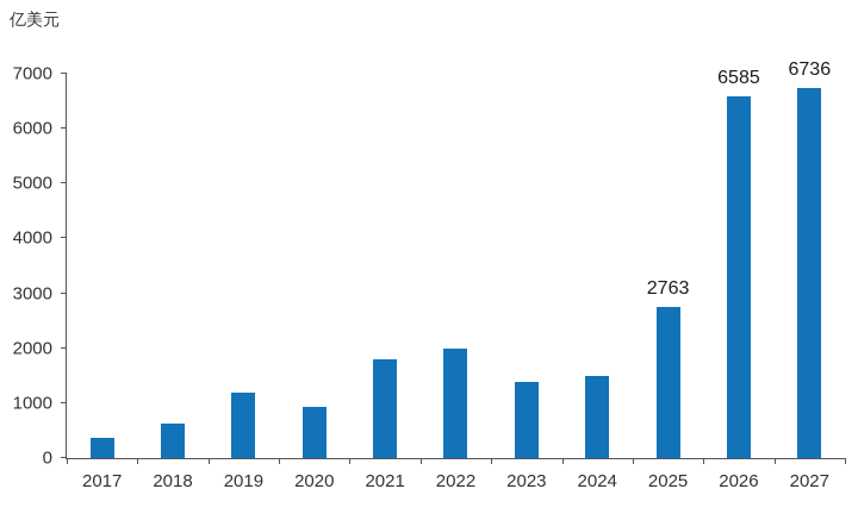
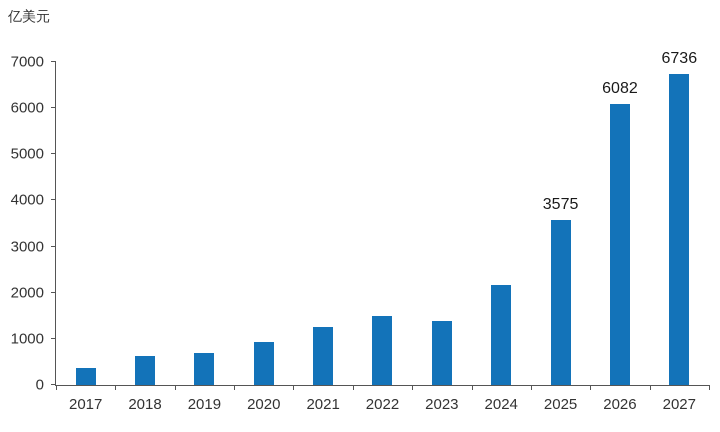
2019: 1200 -> 700
2021: 1800 -> 1200
2022: 2000 -> 1500
2024: 1500 -> 2200
2025: 2763 -> 3575
2026: 6585 -> 6082
